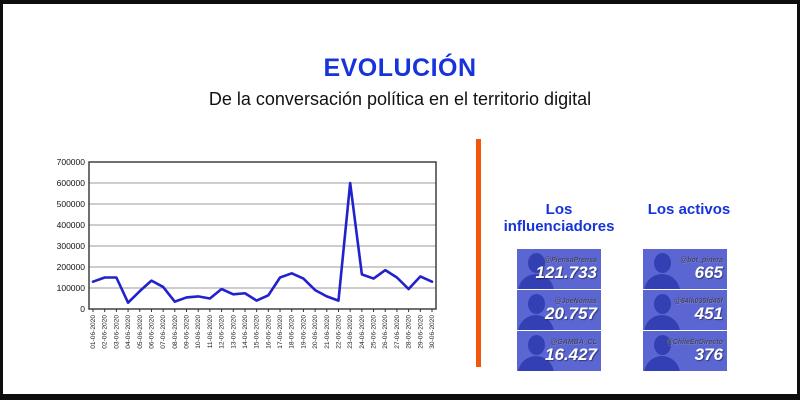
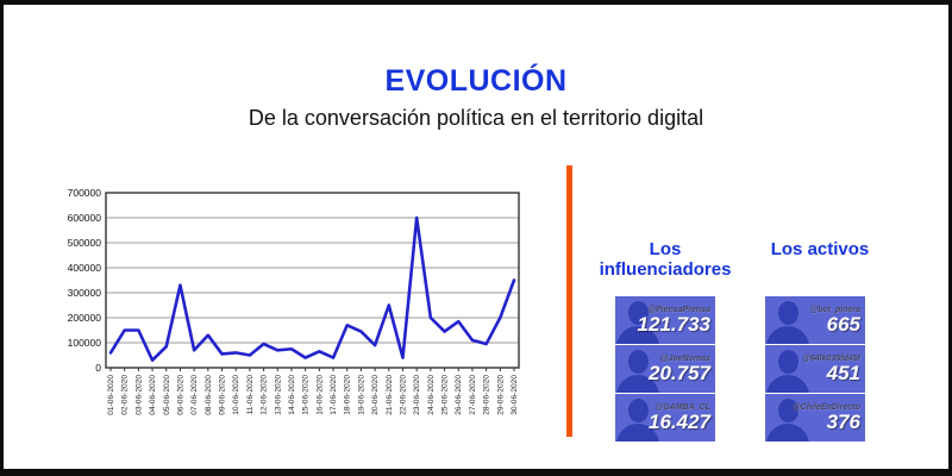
01-06-2020: 130000 -> 60000
06-06-2020: 140000 -> 330000
07-06-2020: 100000 -> 70000
08-06-2020: 40000 -> 130000
17-06-2020: 150000 -> 40000
21-06-2020: 60000 -> 250000
24-06-2020: 160000 -> 200000
27-06-2020: 150000 -> 110000
29-06-2020: 160000 -> 200000
30-06-2020: 130000 -> 350000
